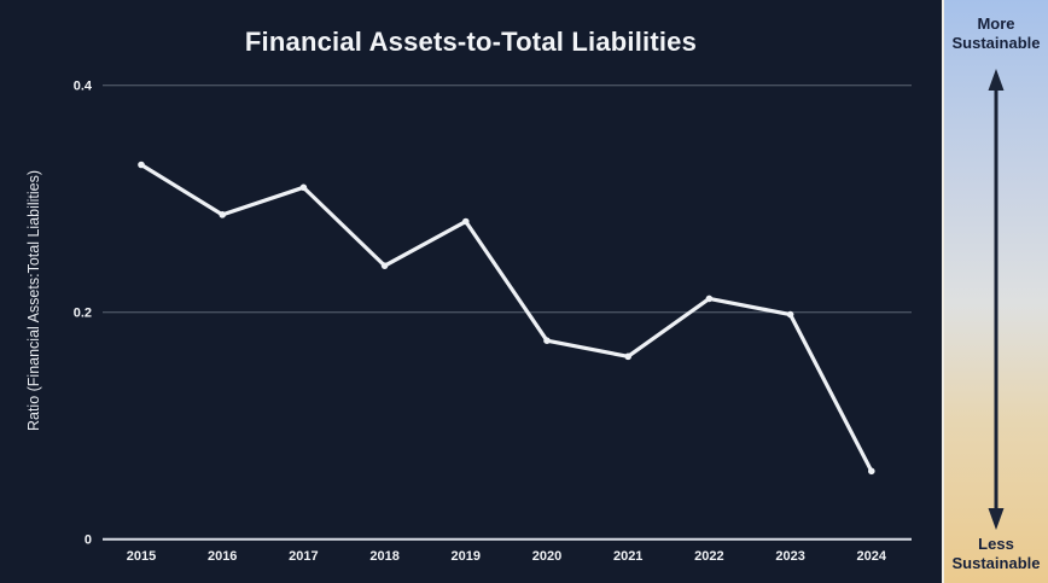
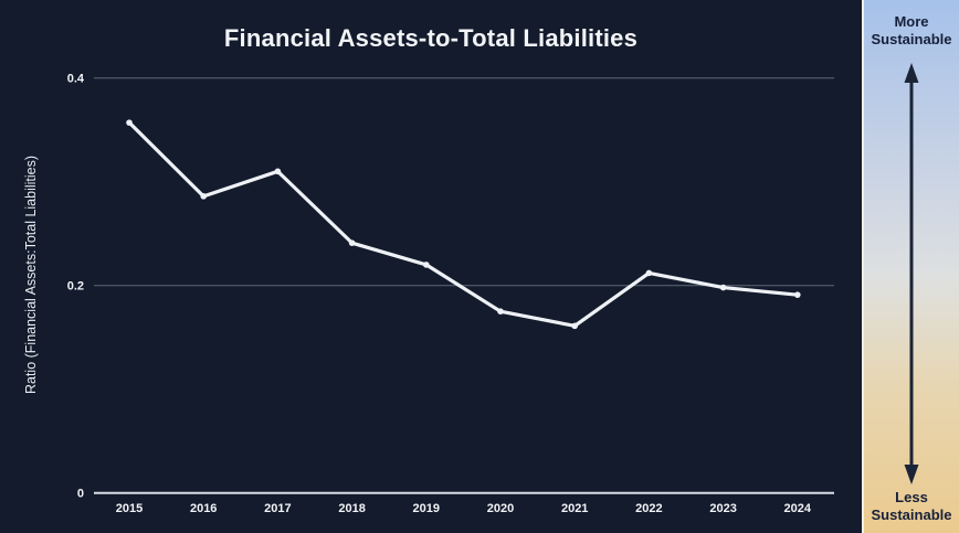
2015: 0.33 -> 0.36
2019: 0.28 -> 0.22
2024: 0.06 -> 0.19
